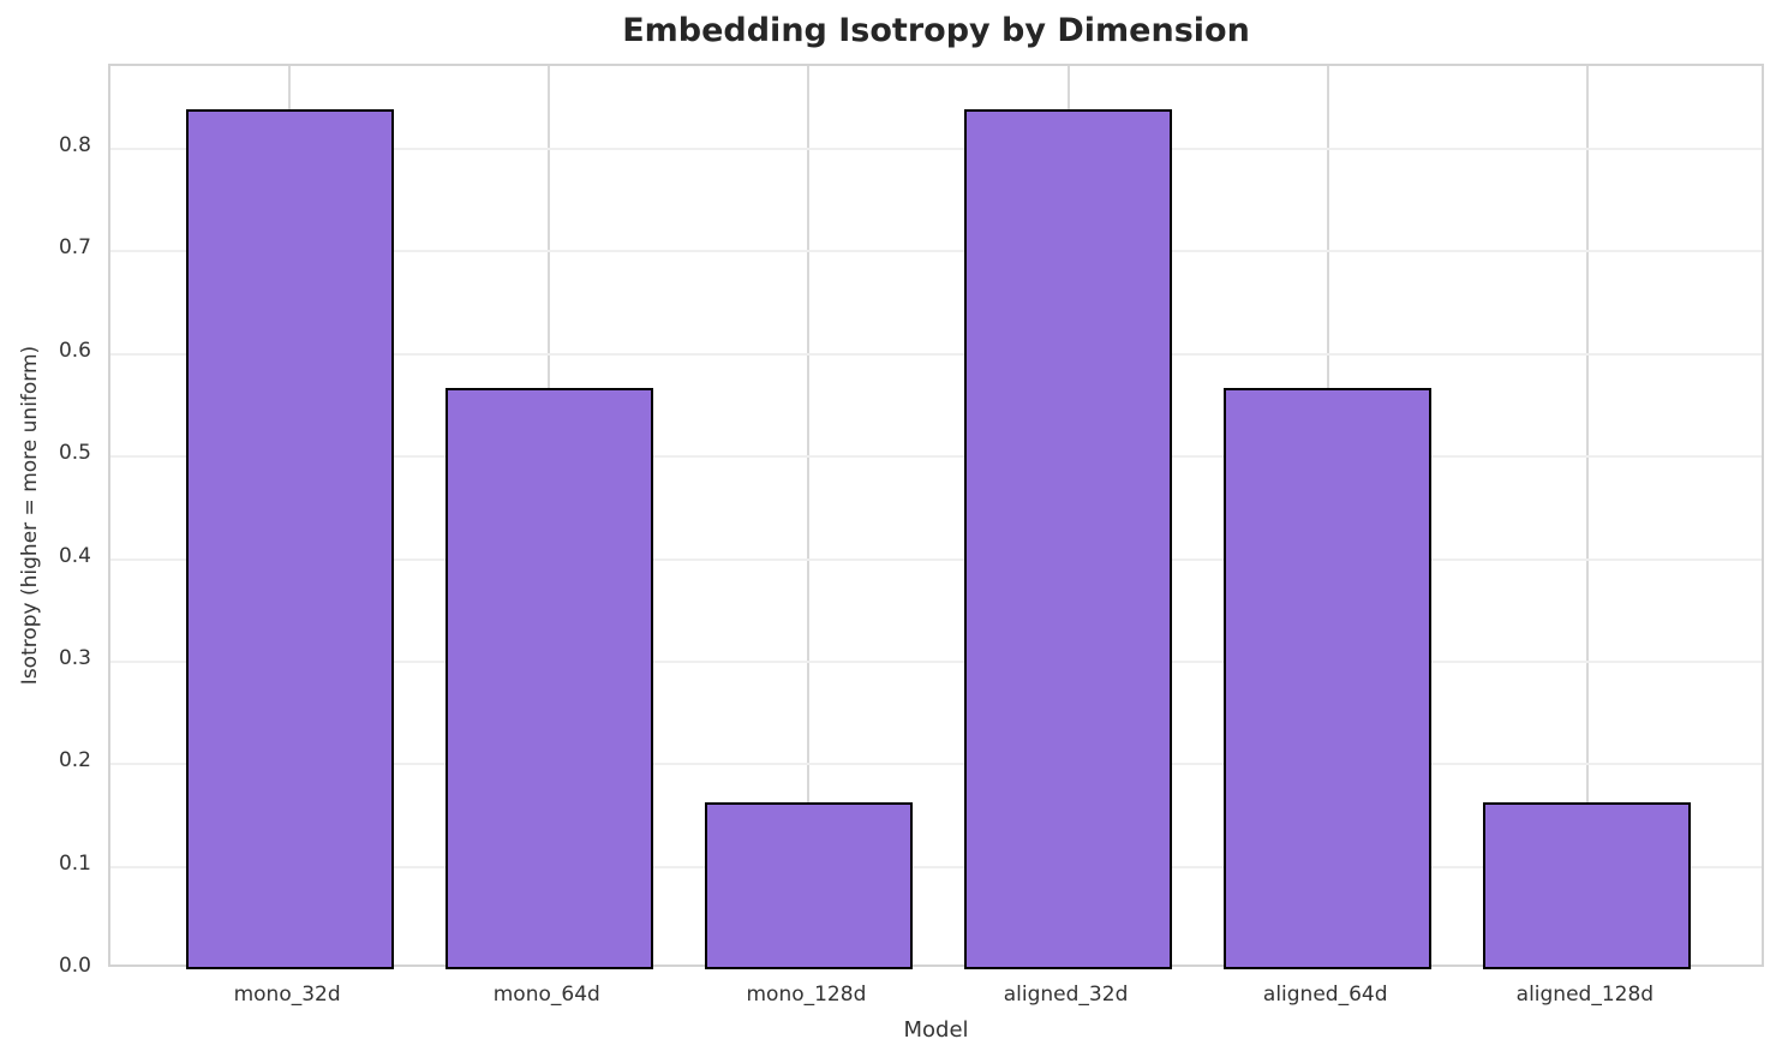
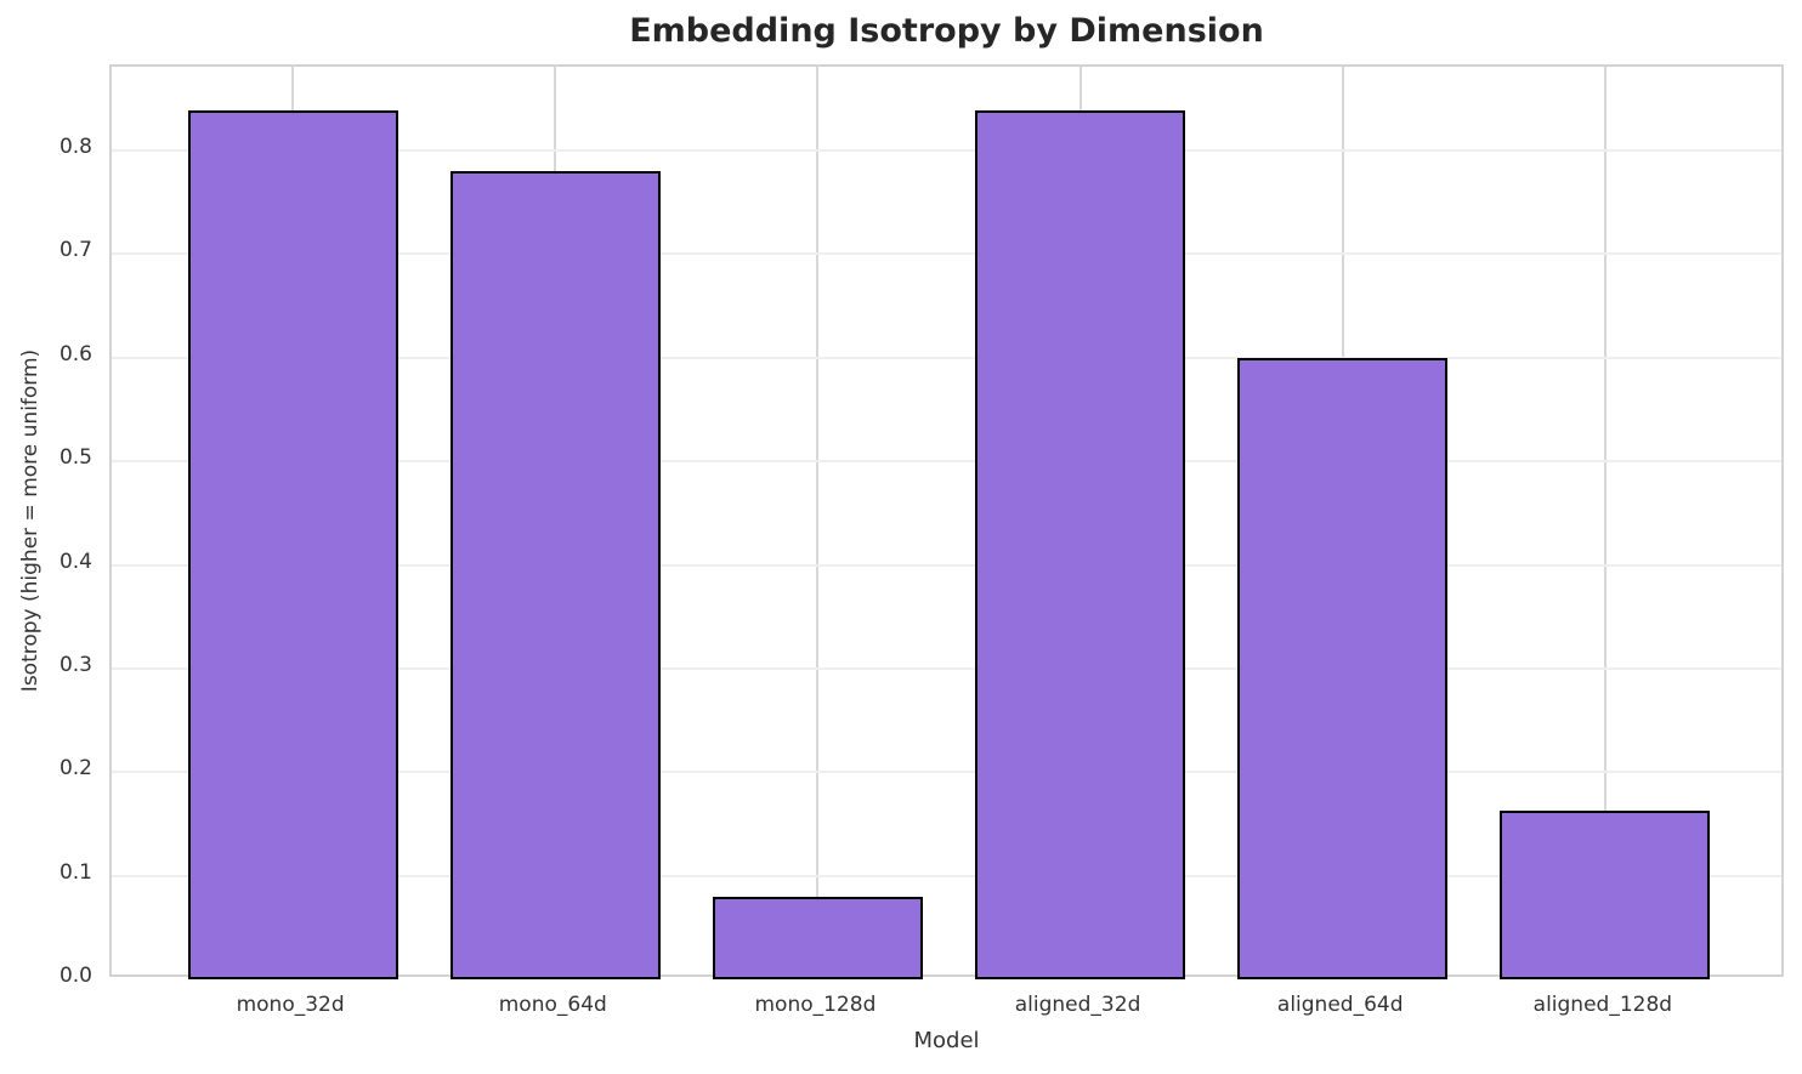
mono_64d: 0.57 -> 0.78
mono_128d: 0.16 -> 0.08
aligned_64d: 0.57 -> 0.60
